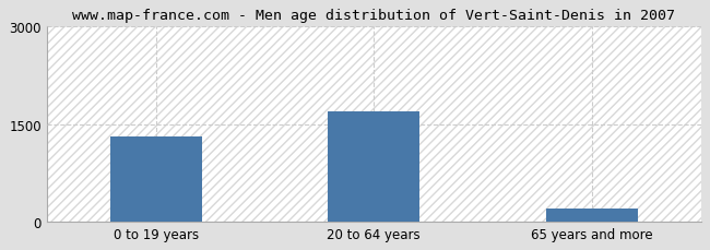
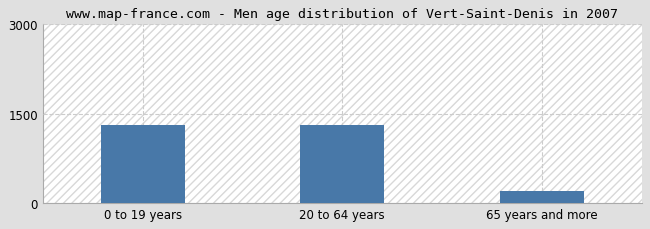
20 to 64 years: 1700 -> 1300
